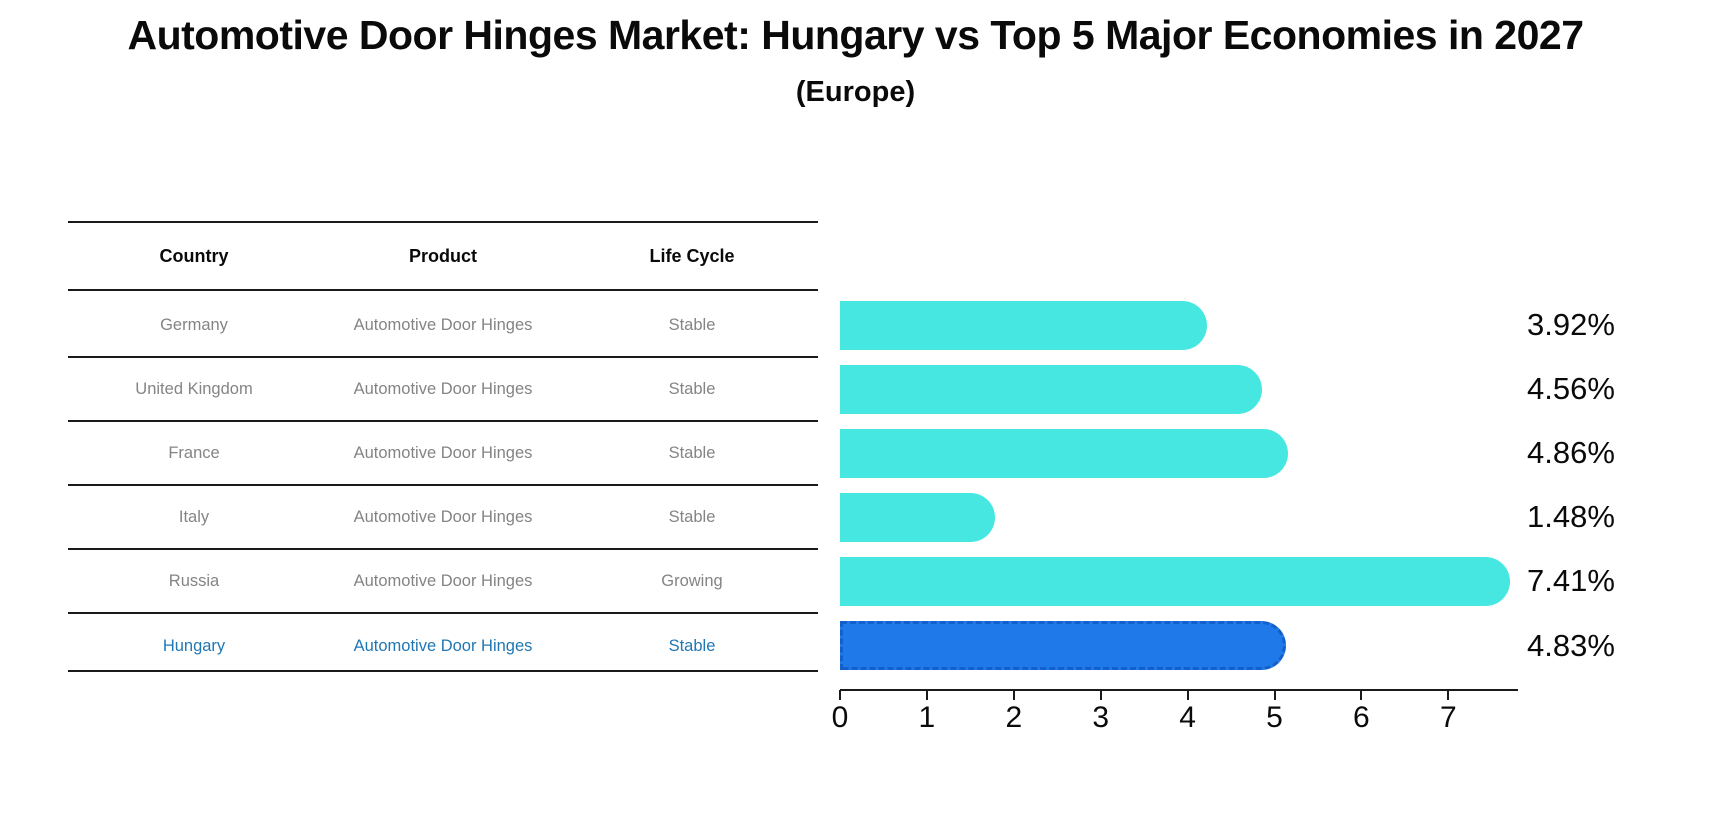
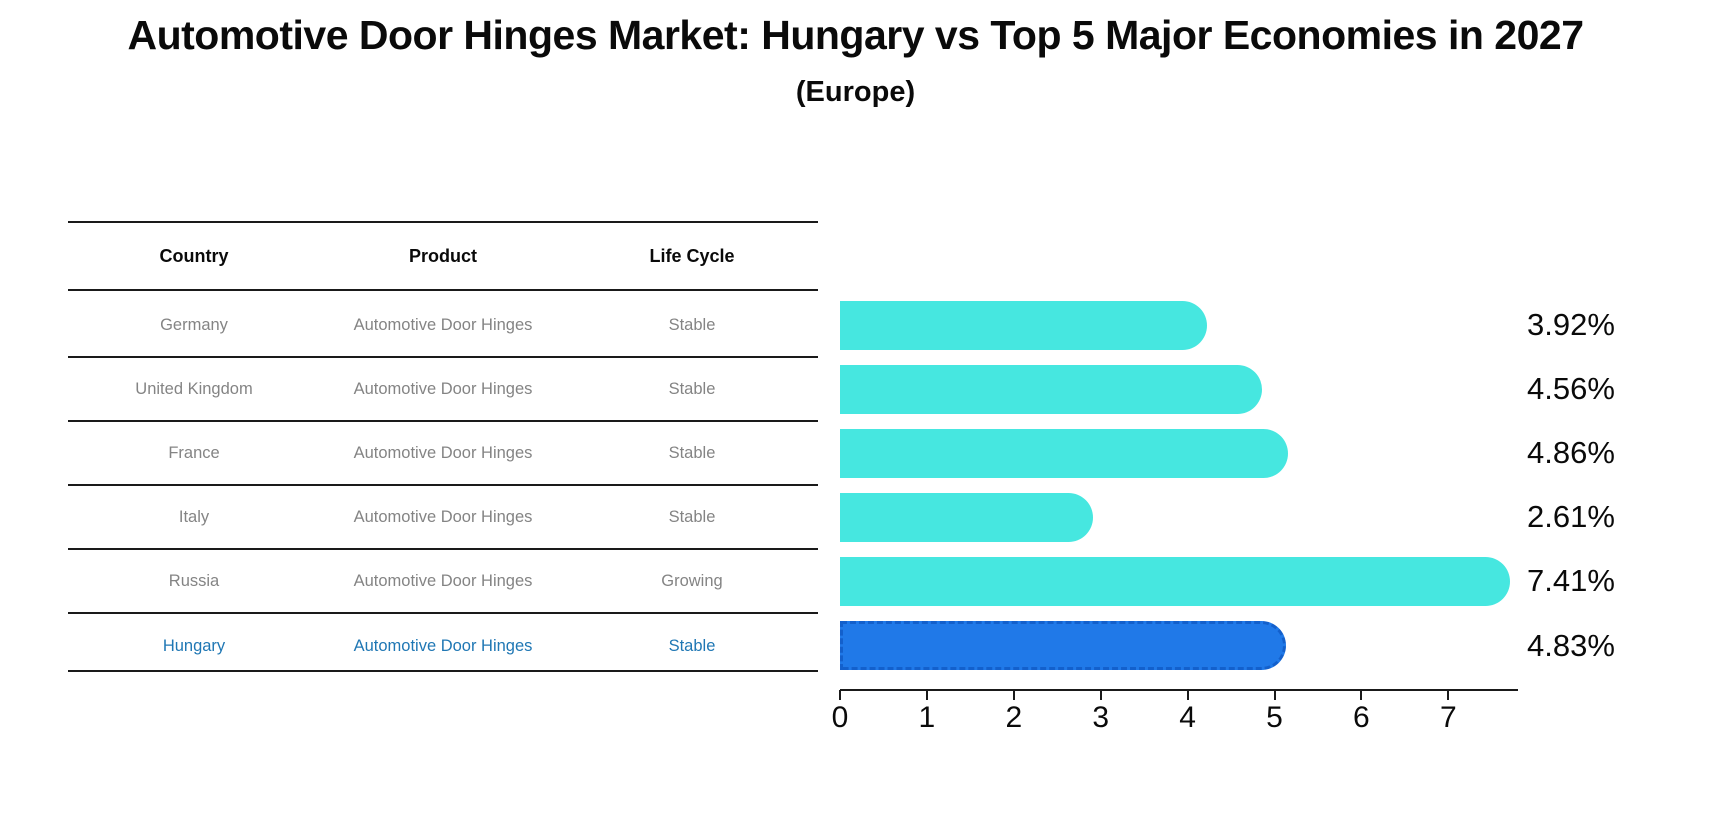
Italy: 1.48% -> 2.61%
